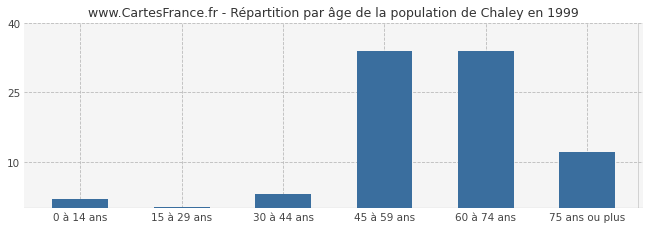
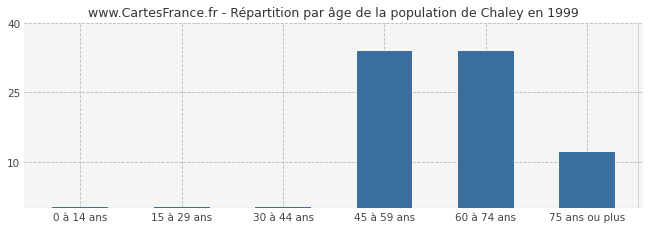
0 à 14 ans: 2.0 -> 0.3
30 à 44 ans: 3.0 -> 0.3
